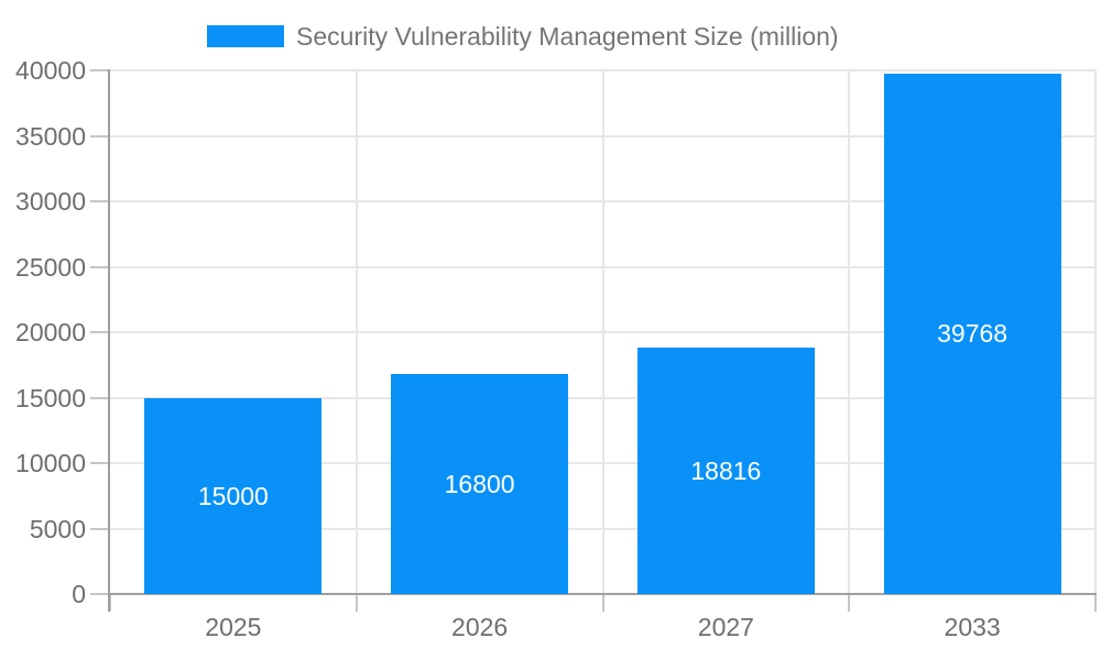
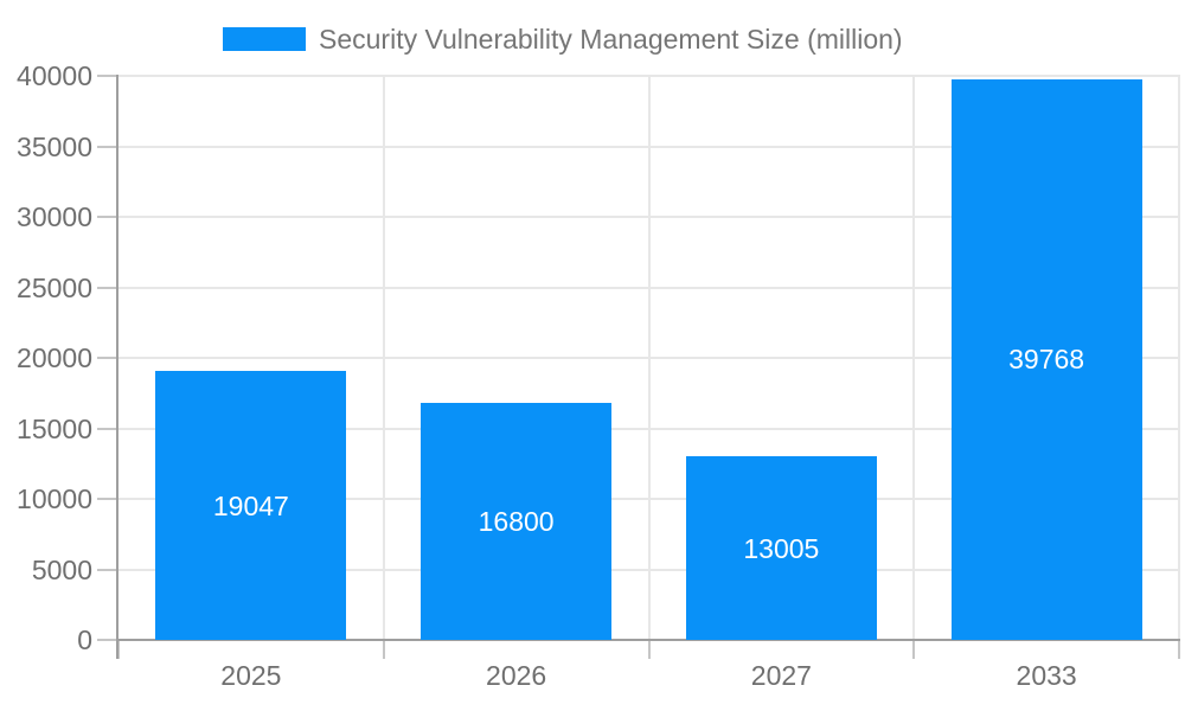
2025: 15000 -> 19047
2027: 18816 -> 13005
